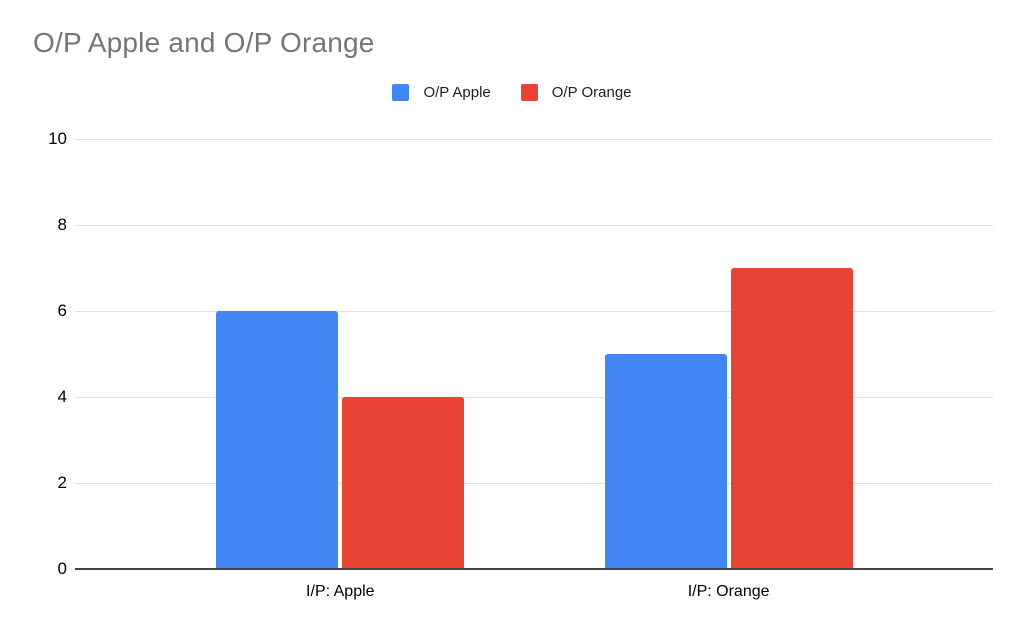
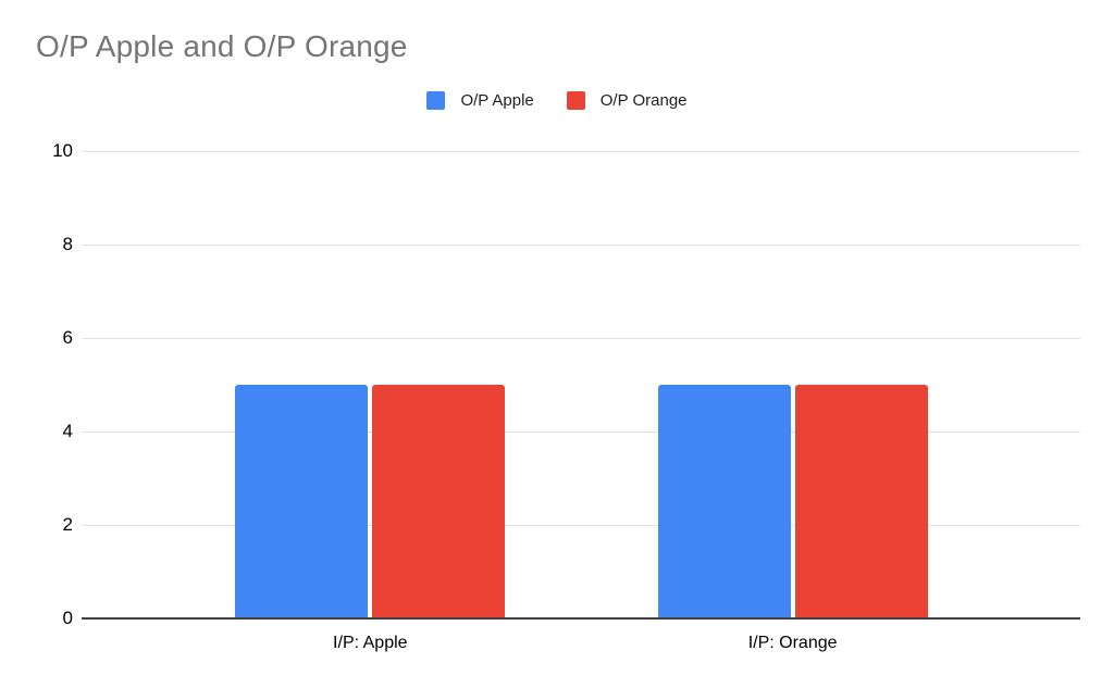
O/P Apple/I/P: Apple: 6 -> 5
O/P Orange/I/P: Apple: 4 -> 5
O/P Orange/I/P: Orange: 7 -> 5
